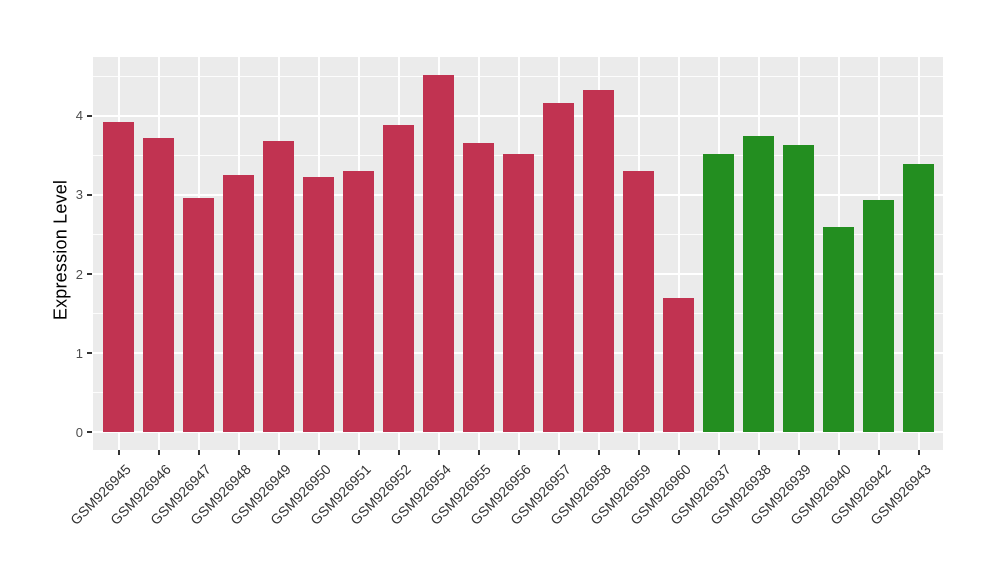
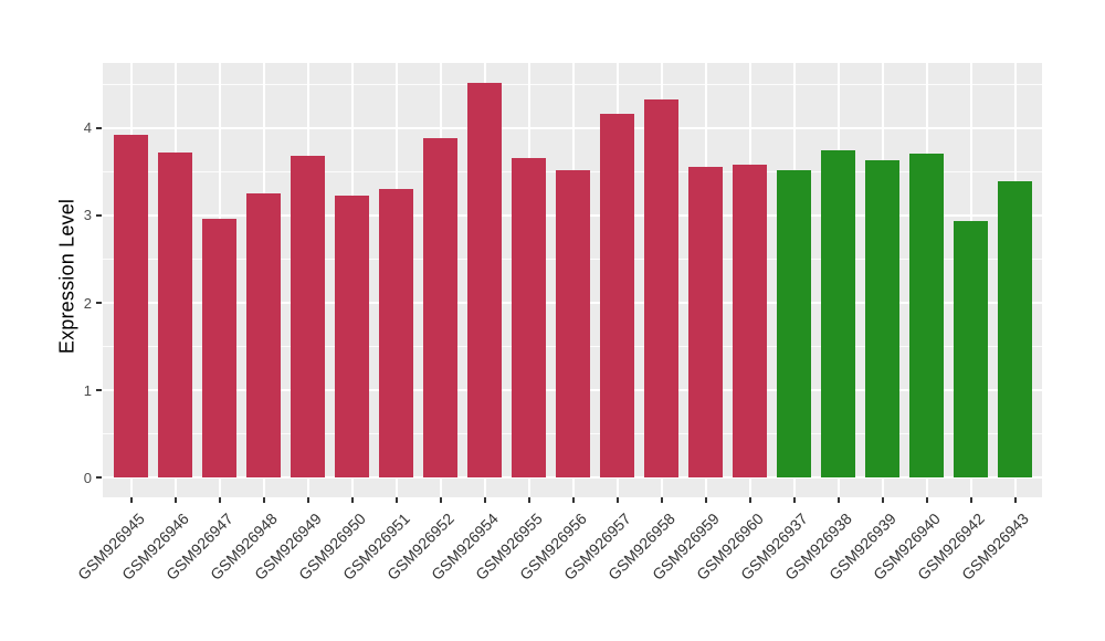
GSM926959: 3.3 -> 3.6
GSM926960: 1.7 -> 3.6
GSM926940: 2.6 -> 3.7
